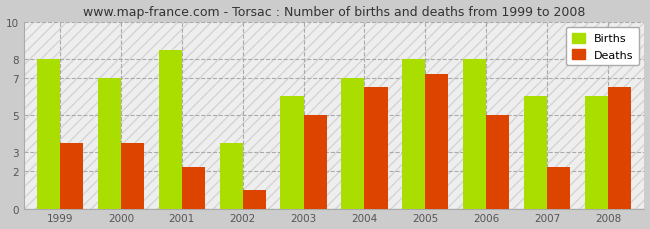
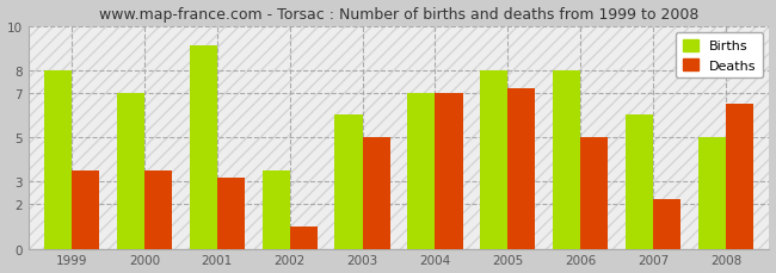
Births/2001: 8.5 -> 9.1
Deaths/2001: 2.2 -> 3.2
Deaths/2004: 6.5 -> 7.0
Births/2008: 6.0 -> 5.0
